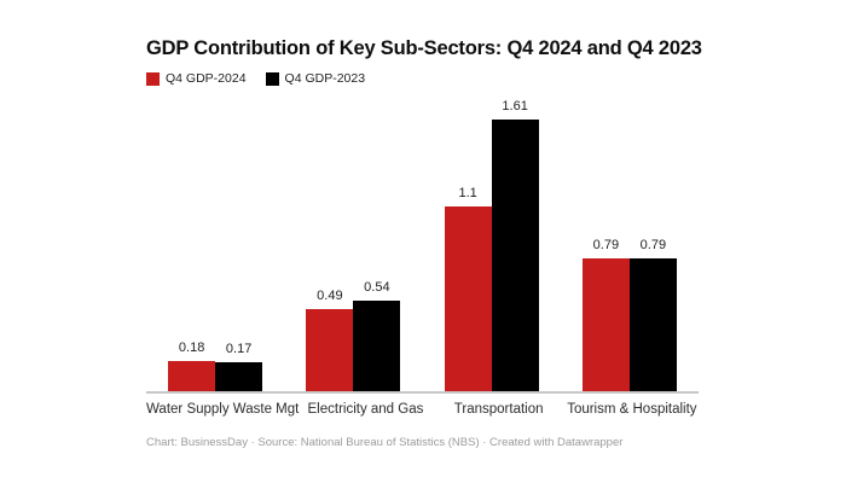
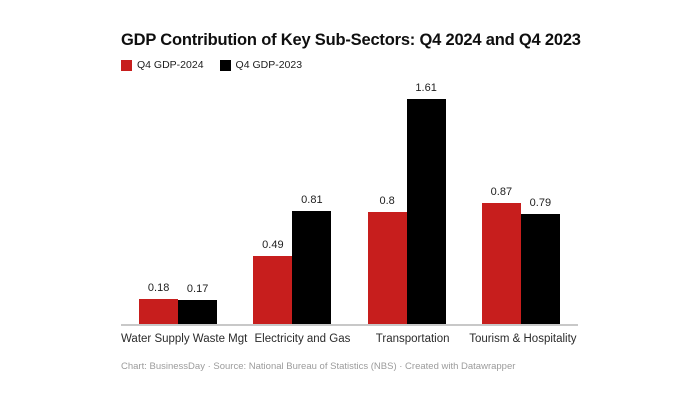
Q4 GDP-2023/Electricity and Gas: 0.54 -> 0.81
Q4 GDP-2024/Transportation: 1.1 -> 0.8
Q4 GDP-2024/Tourism & Hospitality: 0.79 -> 0.87
